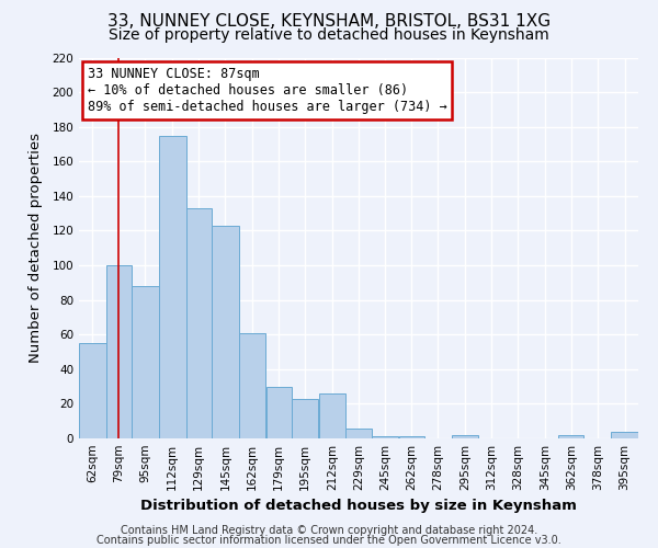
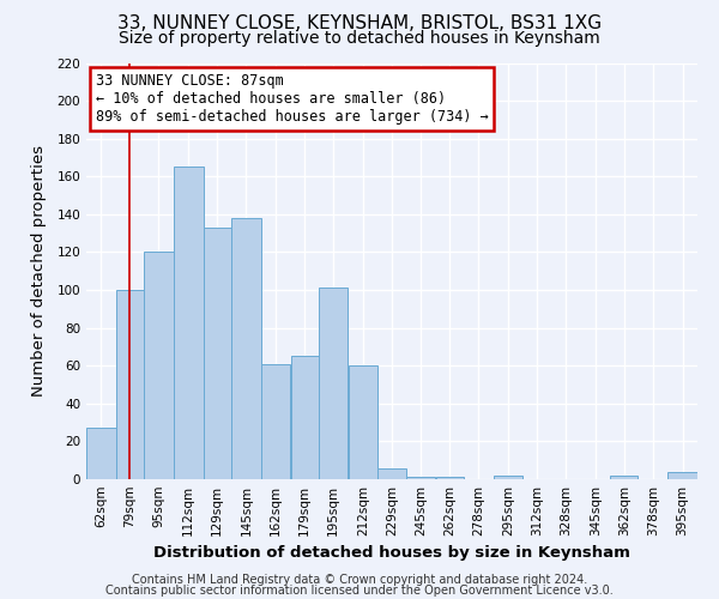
62sqm: 55 -> 27
95sqm: 88 -> 120
112sqm: 175 -> 165
145sqm: 123 -> 138
179sqm: 30 -> 65
195sqm: 23 -> 101
212sqm: 26 -> 60
